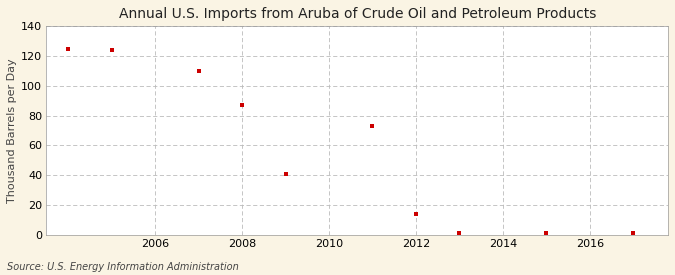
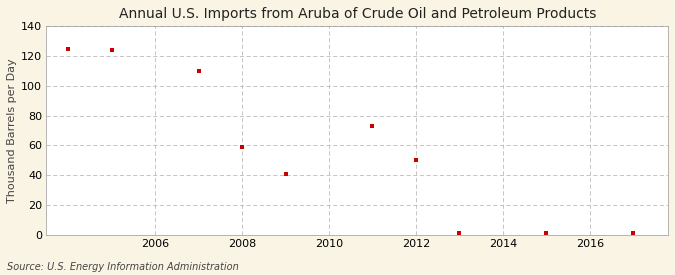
2008: 87 -> 59
2012: 14 -> 50
